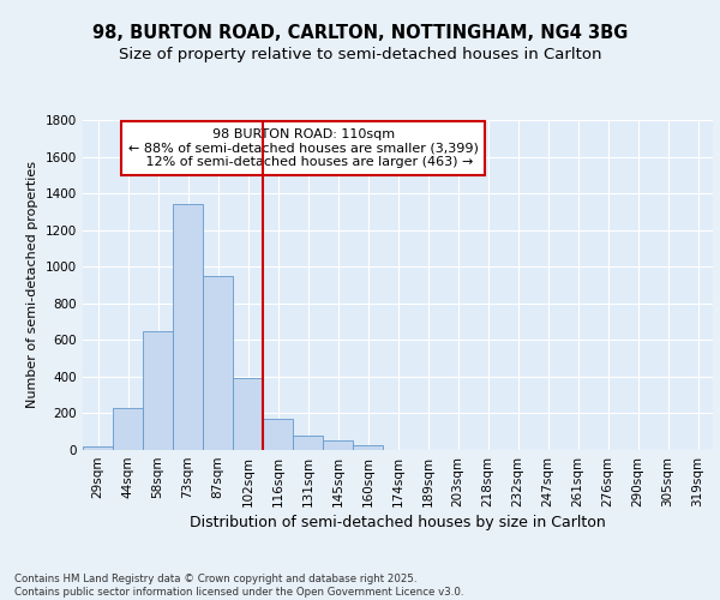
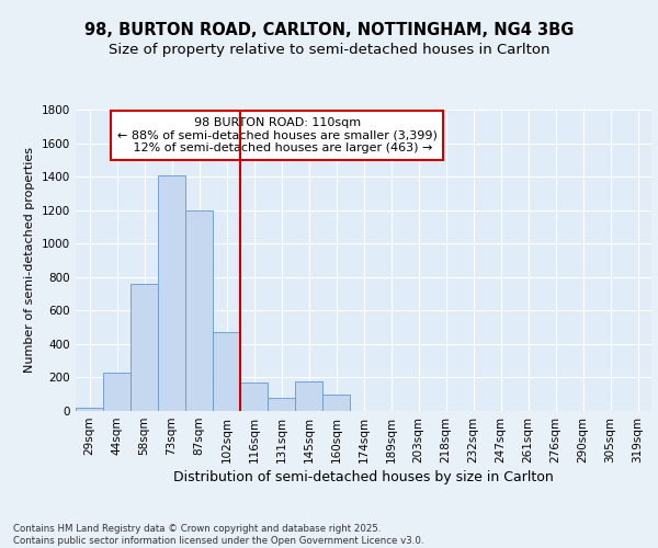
58sqm: 640 -> 760
73sqm: 1340 -> 1410
87sqm: 950 -> 1200
102sqm: 390 -> 470
145sqm: 50 -> 180
160sqm: 20 -> 100
